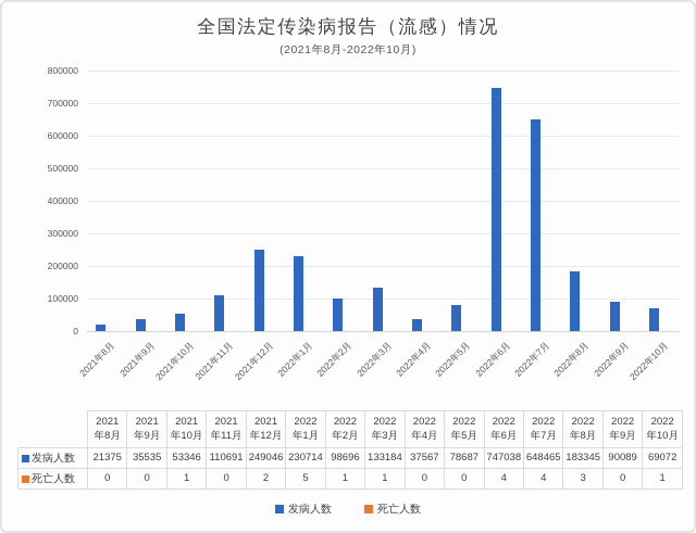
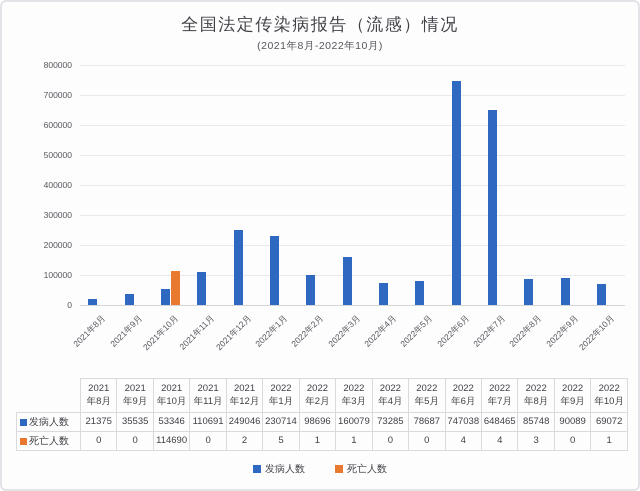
死亡人数/2021年10月: 1 -> 114690
发病人数/2022年3月: 133184 -> 160079
发病人数/2022年4月: 37567 -> 73285
发病人数/2022年8月: 183345 -> 85748
